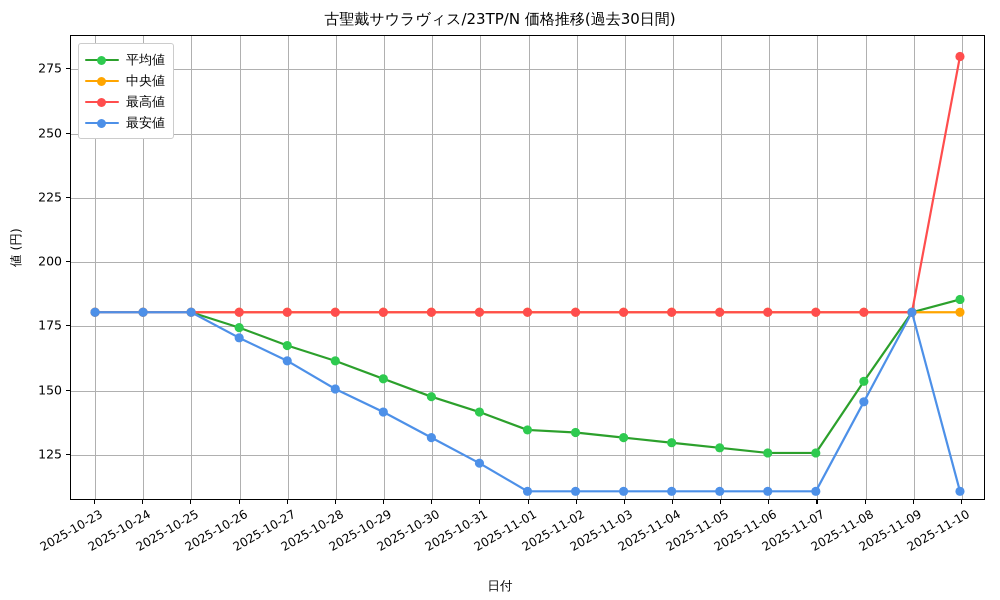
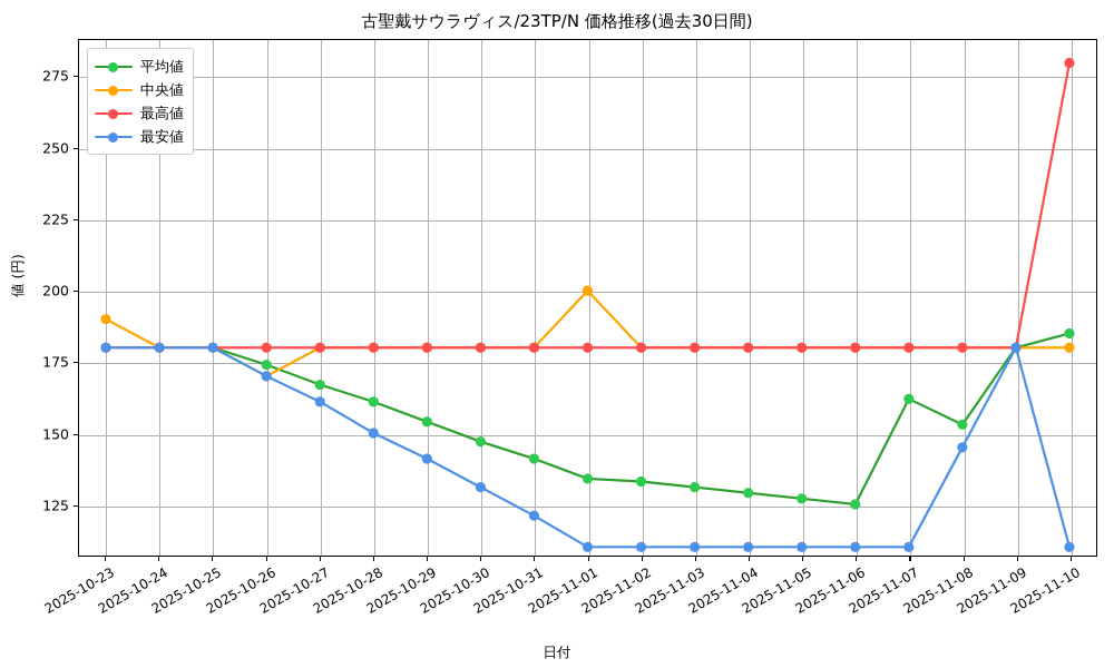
中央値/2025-10-23: 180 -> 190
中央値/2025-10-26: 180 -> 170
中央値/2025-11-01: 180 -> 200
平均値/2025-11-07: 125 -> 162
